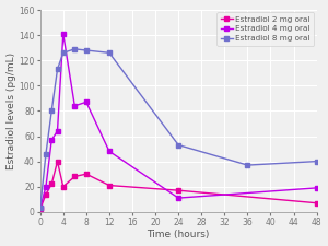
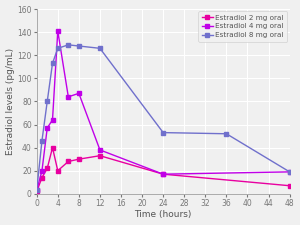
Estradiol 2 mg oral/12: 21 -> 33
Estradiol 4 mg oral/12: 48 -> 38
Estradiol 4 mg oral/24: 11 -> 17
Estradiol 8 mg oral/36: 37 -> 52
Estradiol 8 mg oral/48: 40 -> 19
